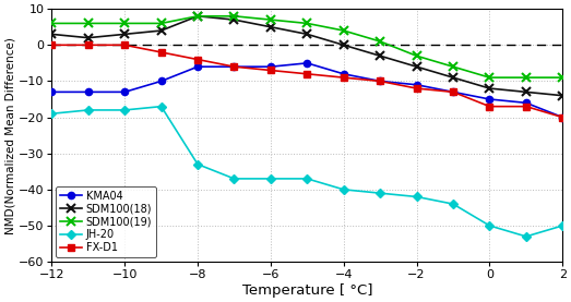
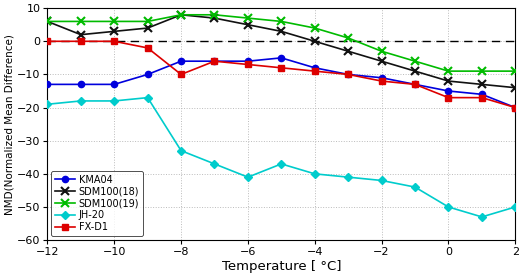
SDM100(18)/−12: 3 -> 6
FX-D1/−8: -4 -> -10
JH-20/−6: -37 -> -41
